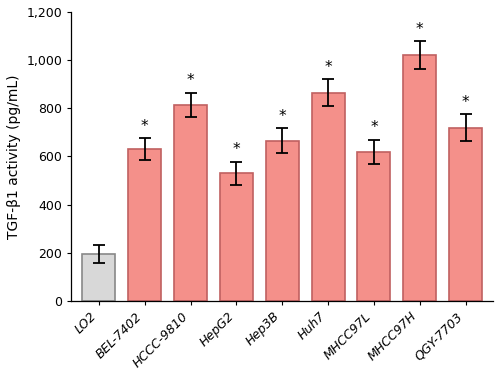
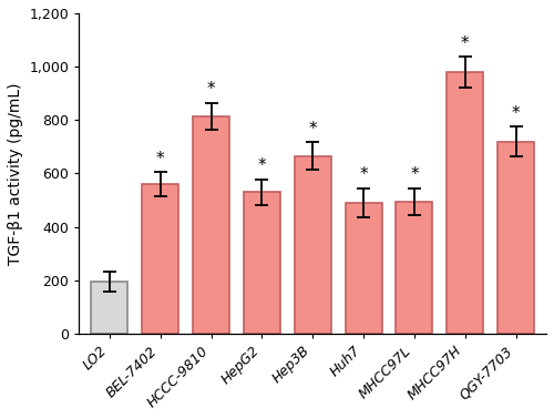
BEL-7402: 630 -> 560
Huh7: 865 -> 490
MHCC97L: 620 -> 495
MHCC97H: 1,020 -> 980
